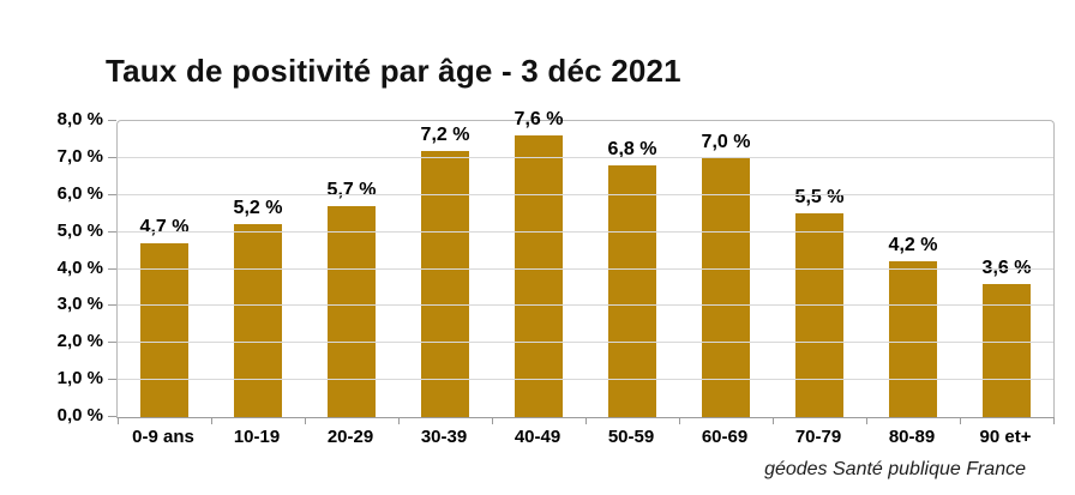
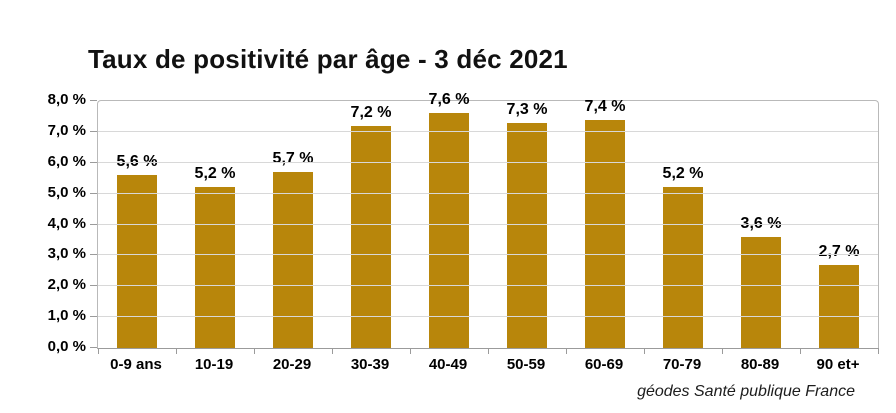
0-9 ans: 4,7 -> 5,6
50-59: 6,8 -> 7,3
60-69: 7,0 -> 7,4
70-79: 5,5 -> 5,2
80-89: 4,2 -> 3,6
90 et+: 3,6 -> 2,7
